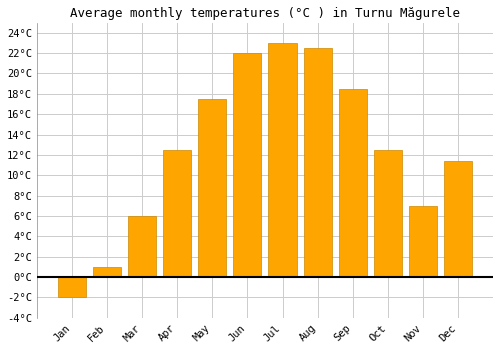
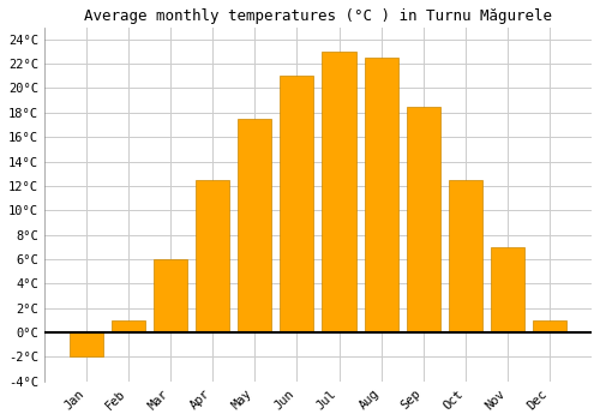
Jun: 22.0°C -> 21.0°C
Dec: 11.4°C -> 1.0°C
